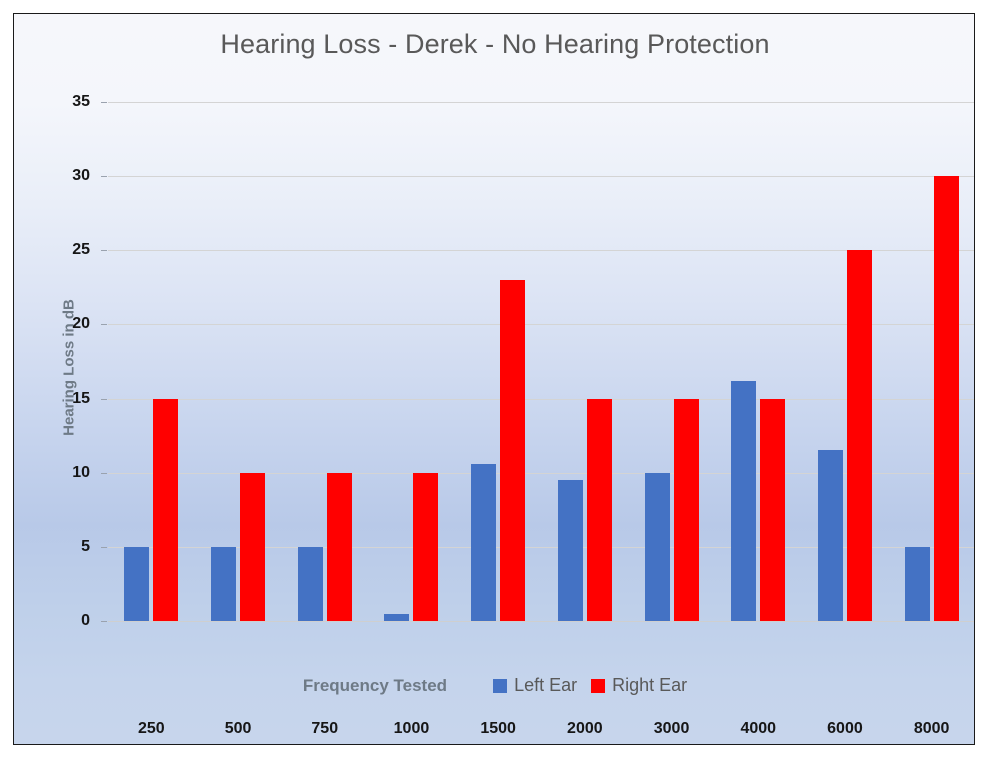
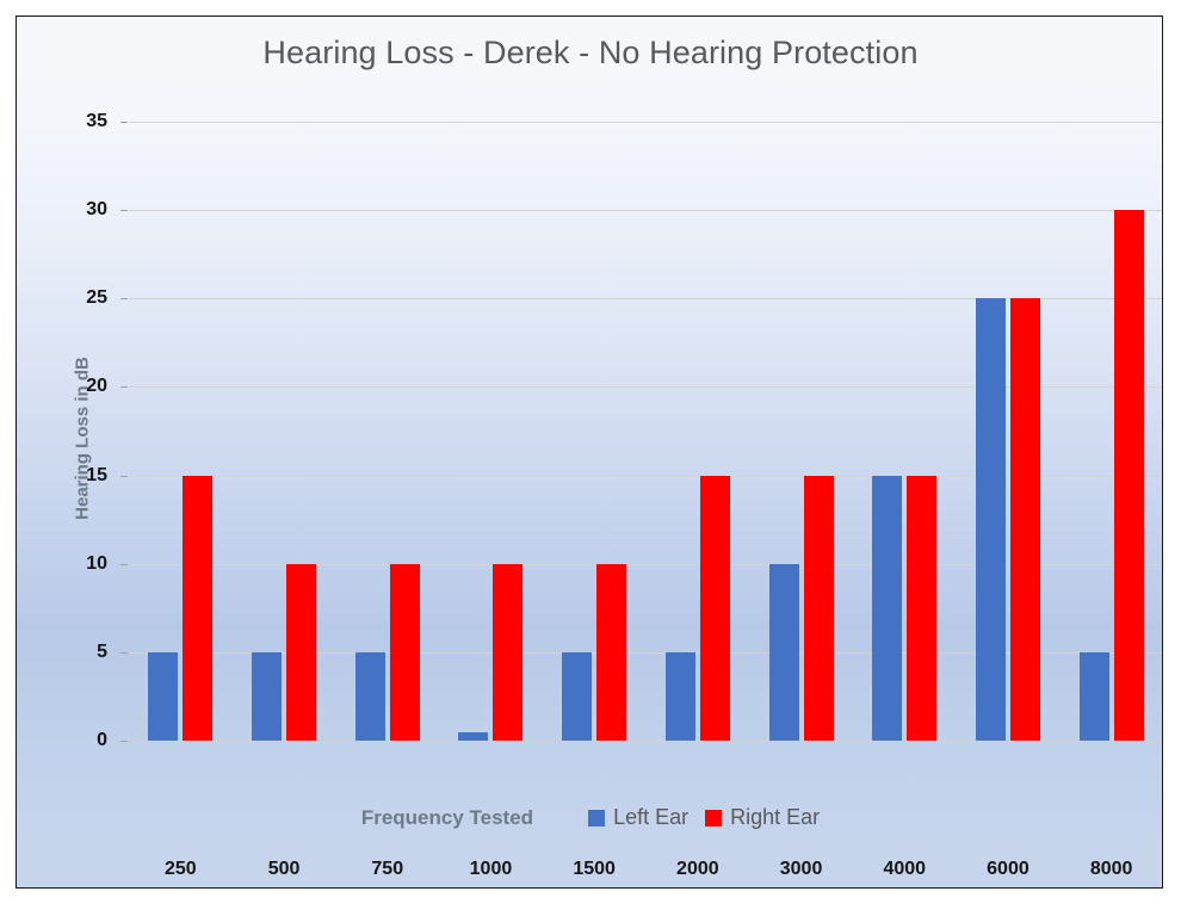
Left Ear/1500: 10.6 -> 5.0
Right Ear/1500: 23 -> 10
Left Ear/2000: 9.5 -> 5.0
Left Ear/4000: 16.2 -> 15.0
Left Ear/6000: 11.5 -> 25.0
